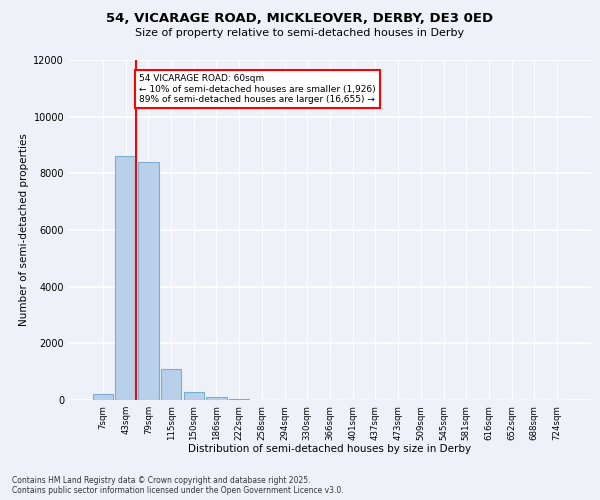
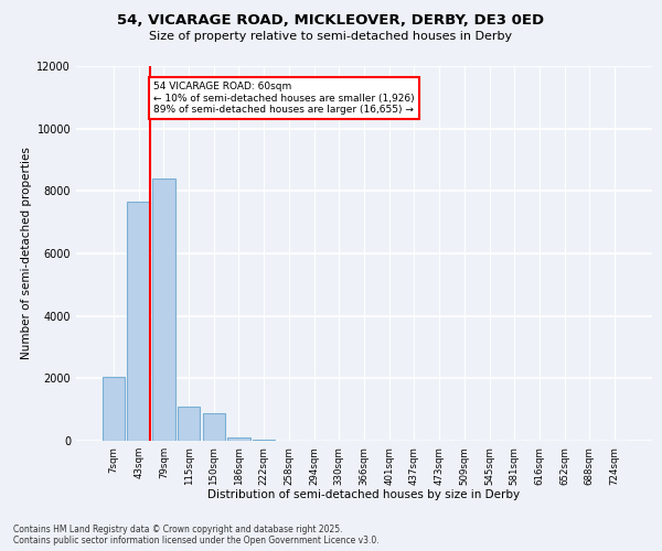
7sqm: 200 -> 2050
43sqm: 8600 -> 7650
150sqm: 300 -> 900
